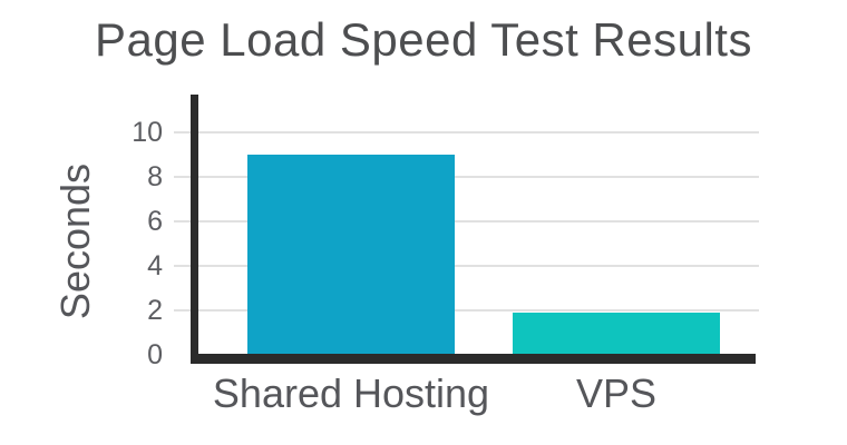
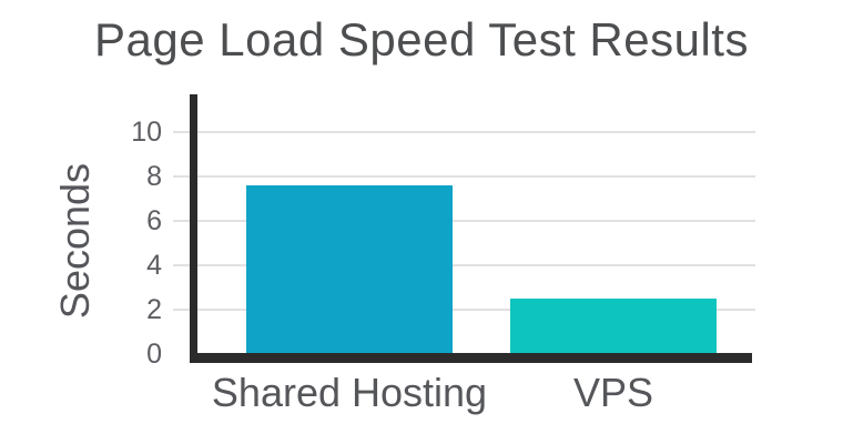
Shared Hosting: 9.0 -> 7.6
VPS: 1.9 -> 2.5
